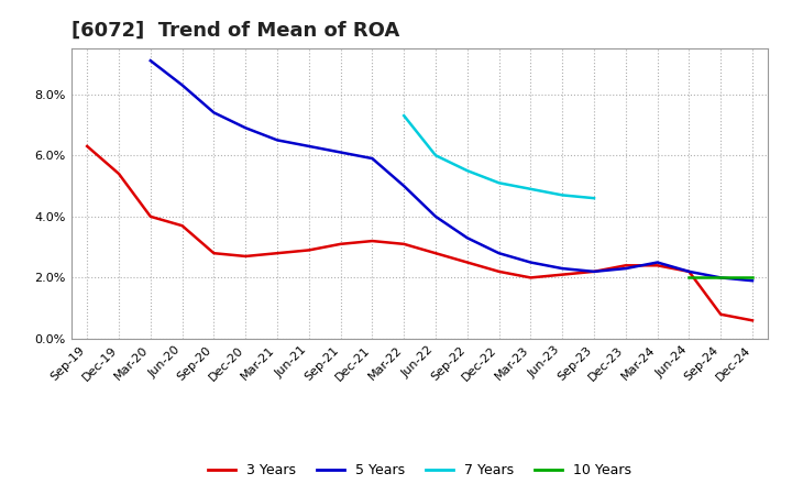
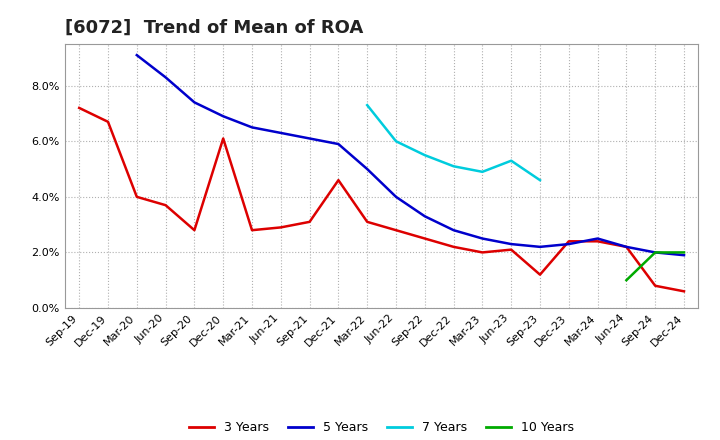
3 Years/Sep-19: 6.3% -> 7.2%
3 Years/Dec-19: 5.4% -> 6.7%
3 Years/Dec-20: 2.7% -> 6.1%
3 Years/Dec-21: 3.2% -> 4.6%
7 Years/Jun-23: 4.7% -> 5.3%
3 Years/Sep-23: 2.2% -> 1.2%
10 Years/Jun-24: 2% -> 1%
